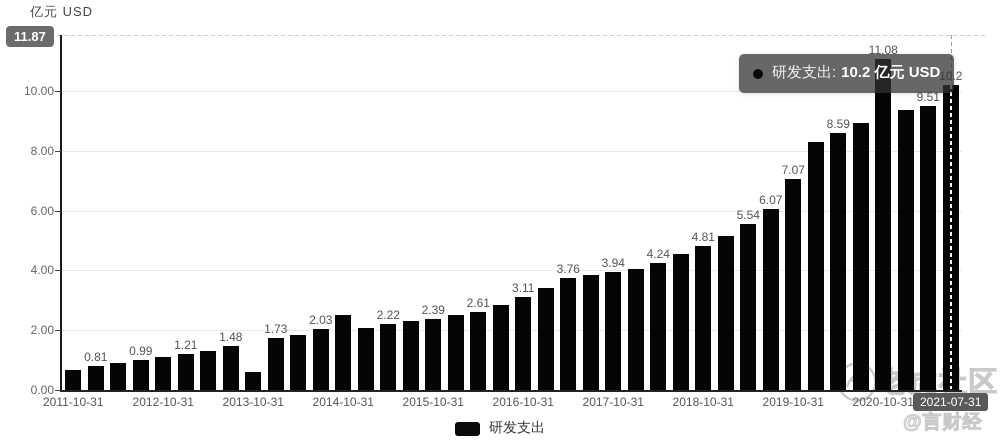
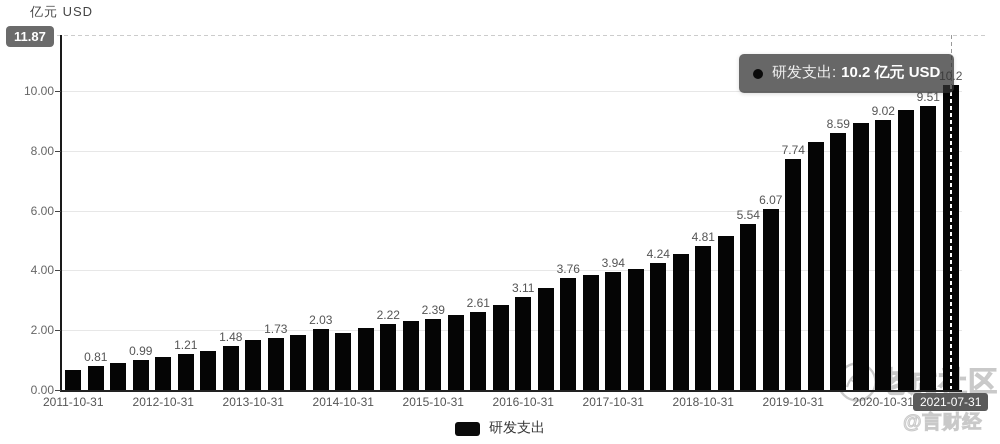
2013-10-31: 0.6 -> 1.7
2014-10-31: 2.5 -> 1.9
2019-10-31: 7.07 -> 7.74
2020-10-31: 11.08 -> 9.02
